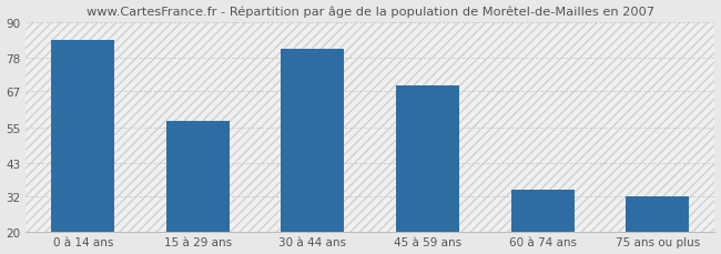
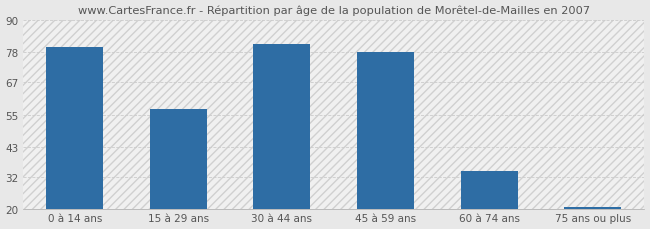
0 à 14 ans: 84 -> 80
45 à 59 ans: 69 -> 78
75 ans ou plus: 32 -> 21
